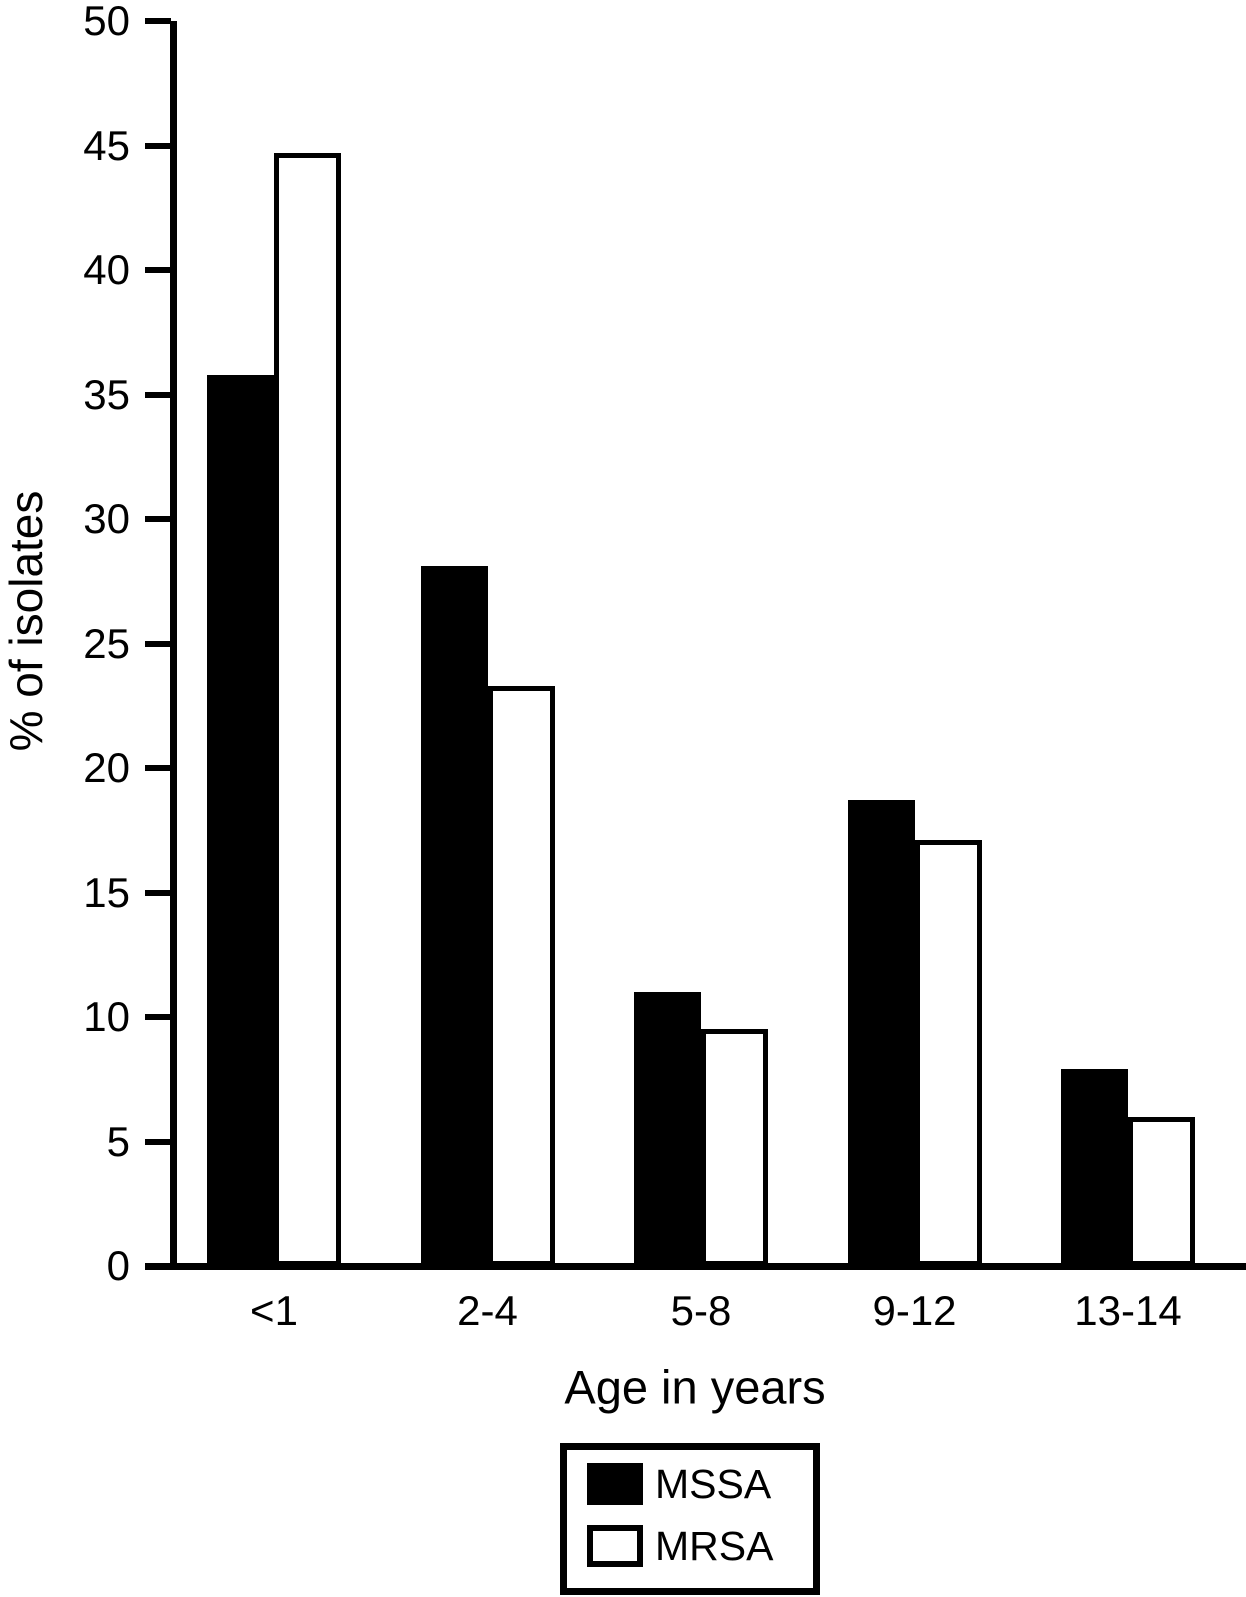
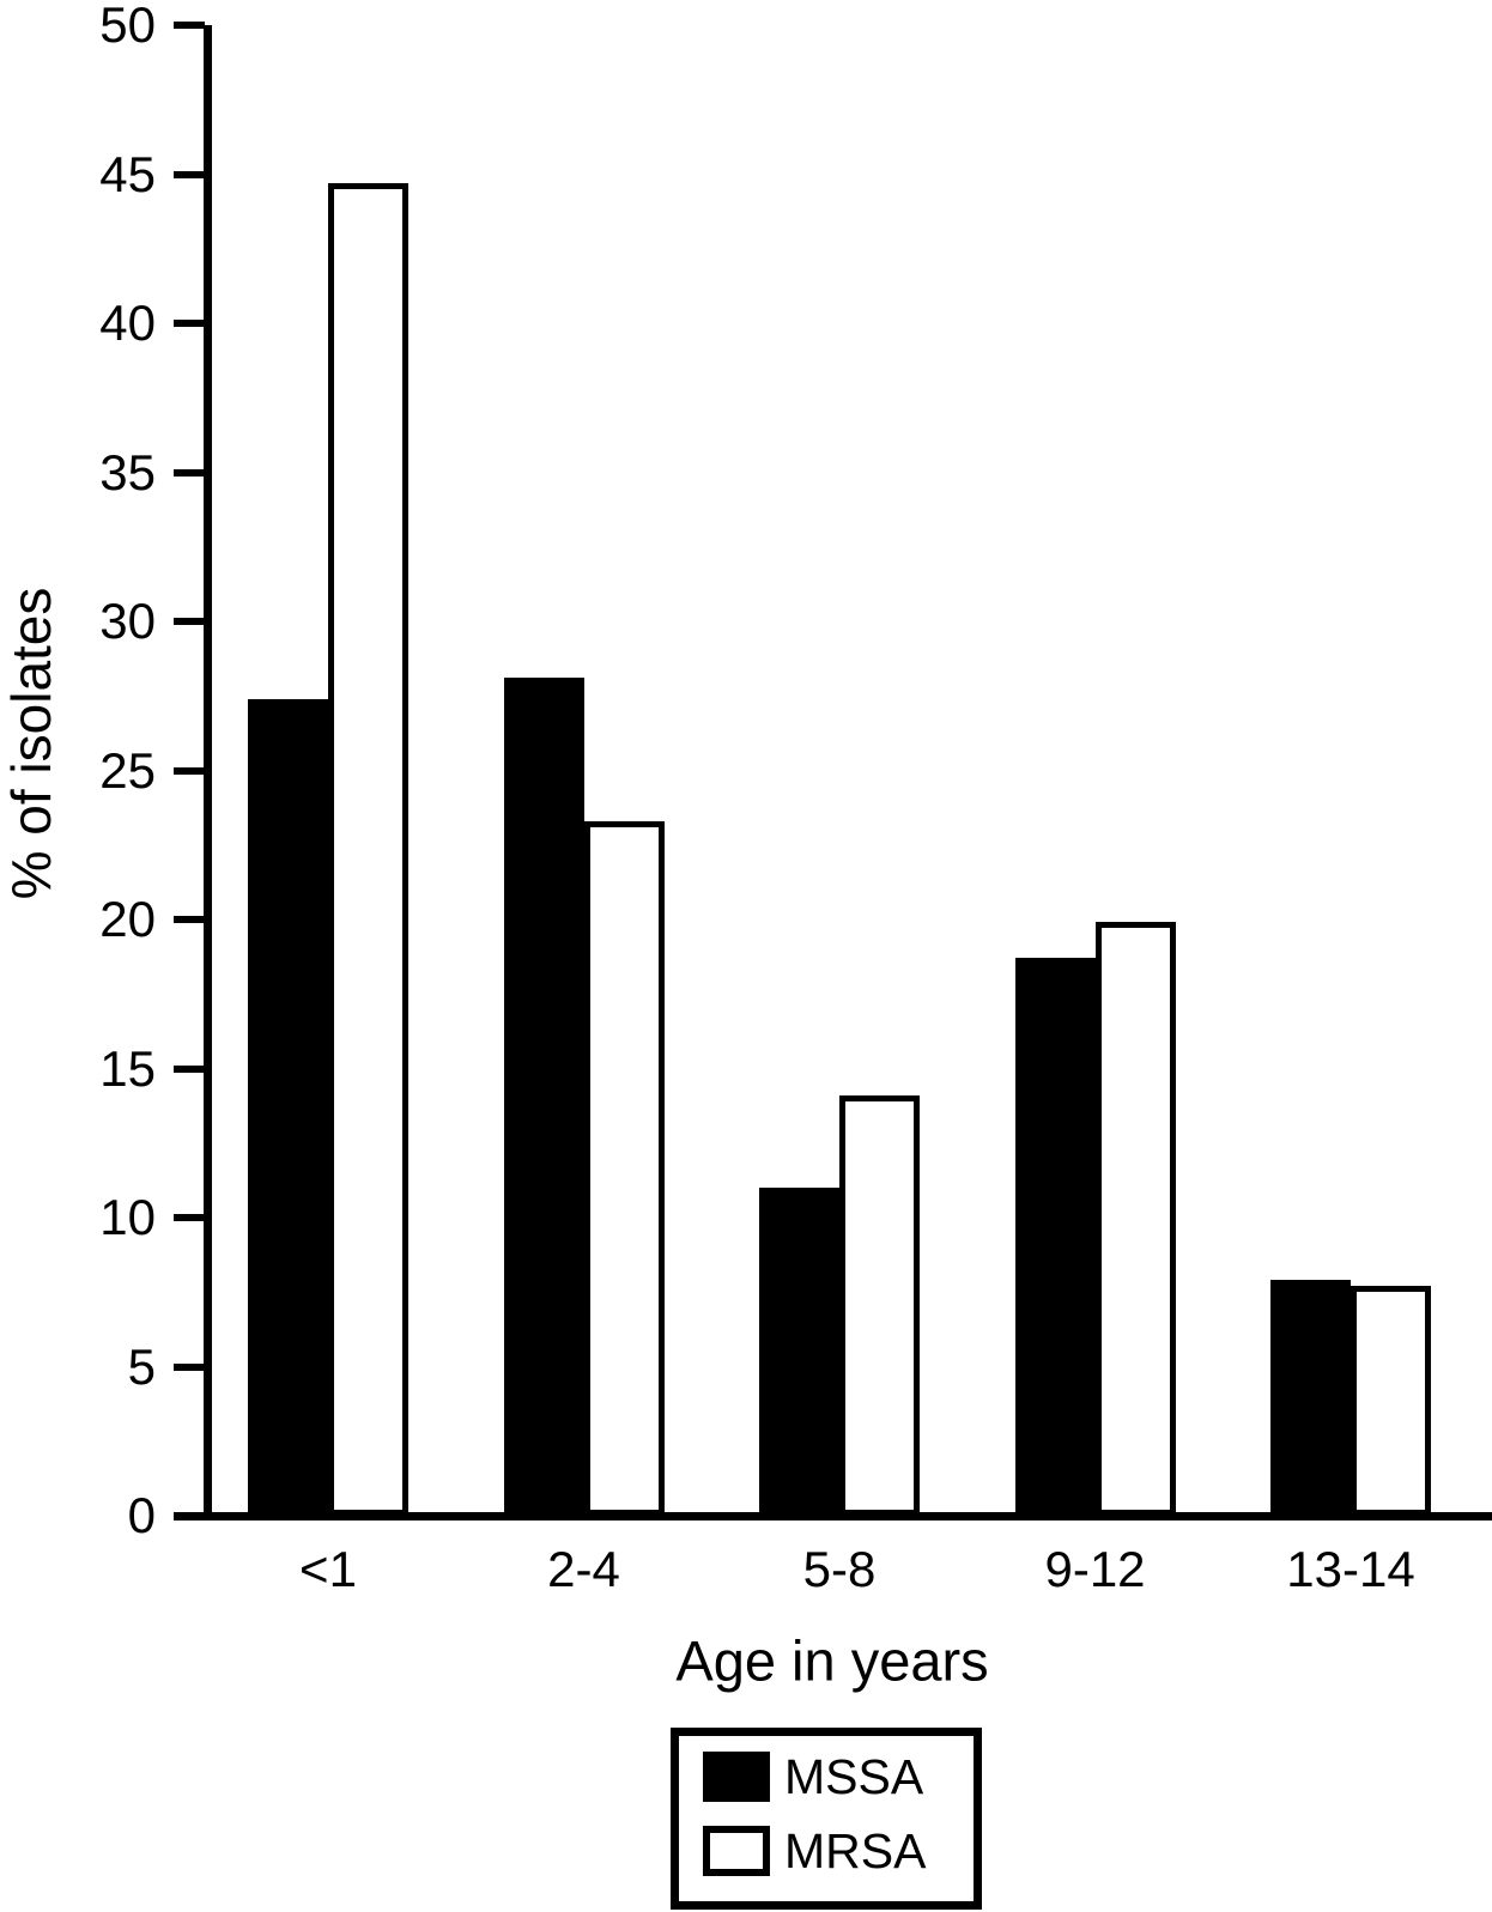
MSSA/<1: 35.8 -> 27.4
MRSA/5-8: 9.5 -> 14.1
MRSA/9-12: 17.1 -> 19.9
MRSA/13-14: 6.0 -> 7.7
